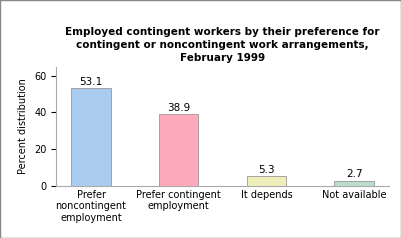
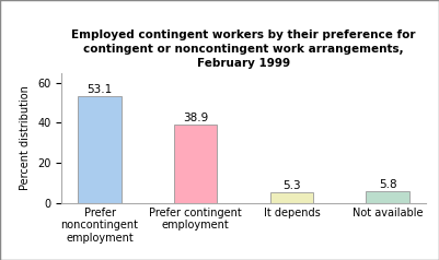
Not available: 2.7 -> 5.8
